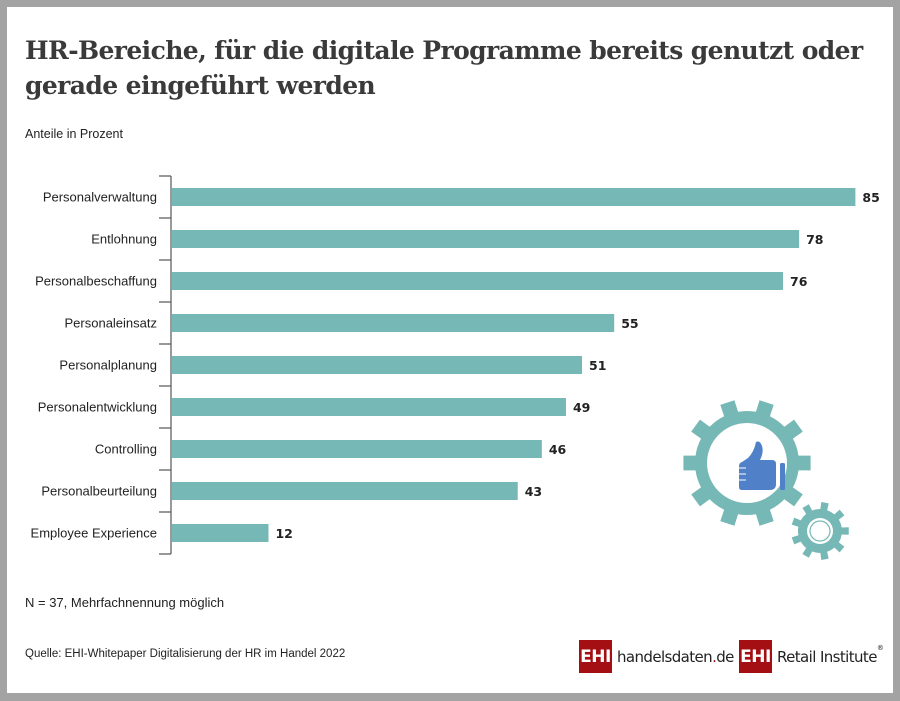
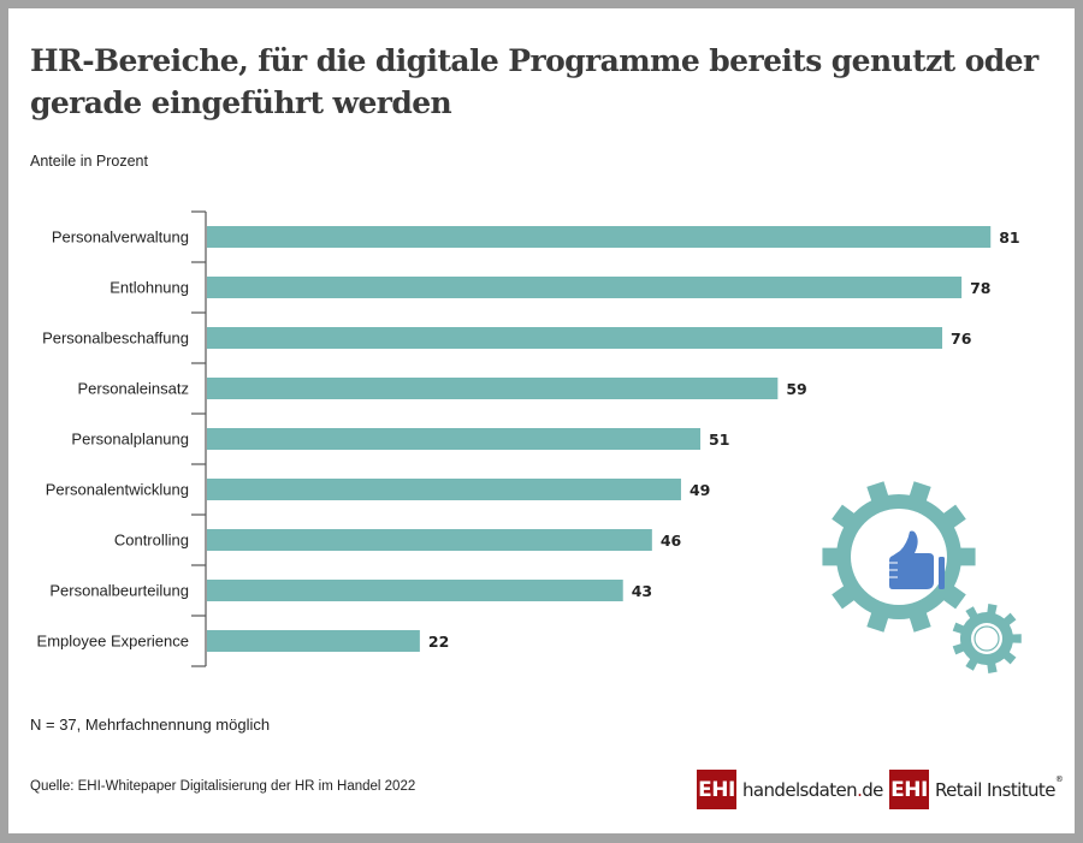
Personalverwaltung: 85 -> 81
Personaleinsatz: 55 -> 59
Employee Experience: 12 -> 22
